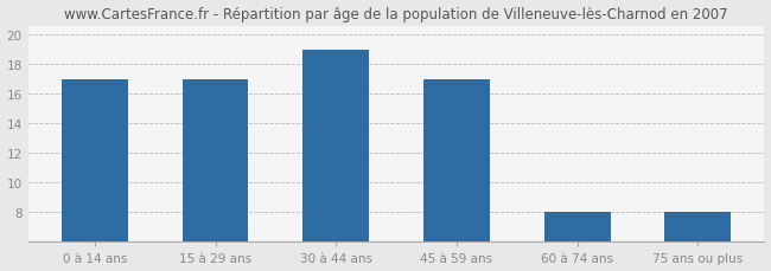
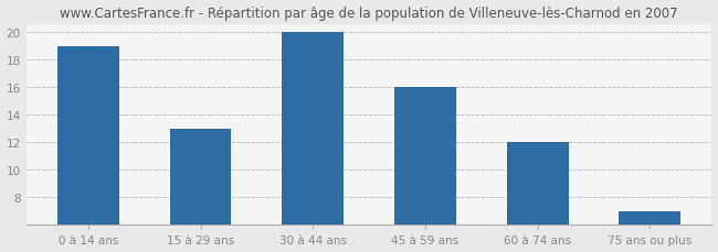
0 à 14 ans: 17 -> 19
15 à 29 ans: 17 -> 13
30 à 44 ans: 19 -> 20
45 à 59 ans: 17 -> 16
60 à 74 ans: 8 -> 12
75 ans ou plus: 8 -> 7
